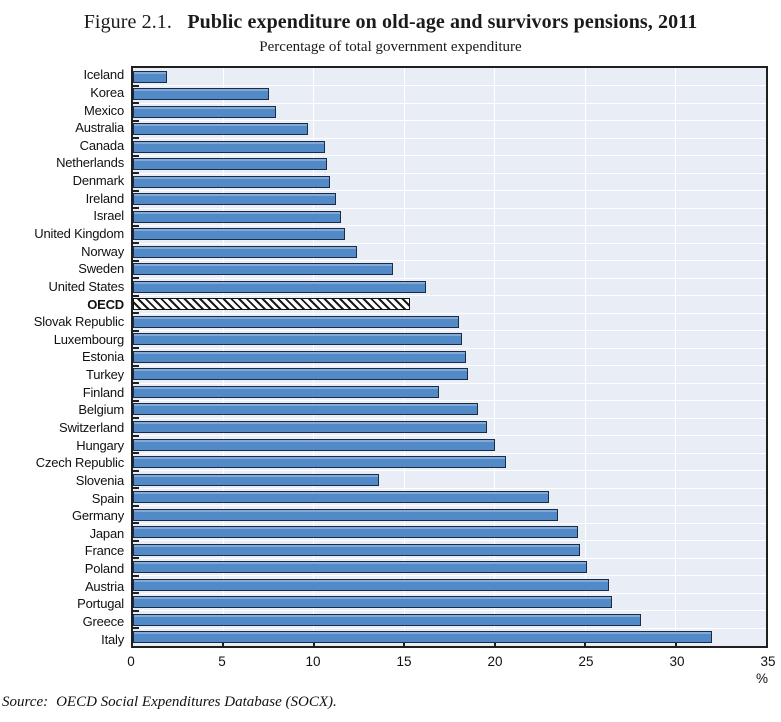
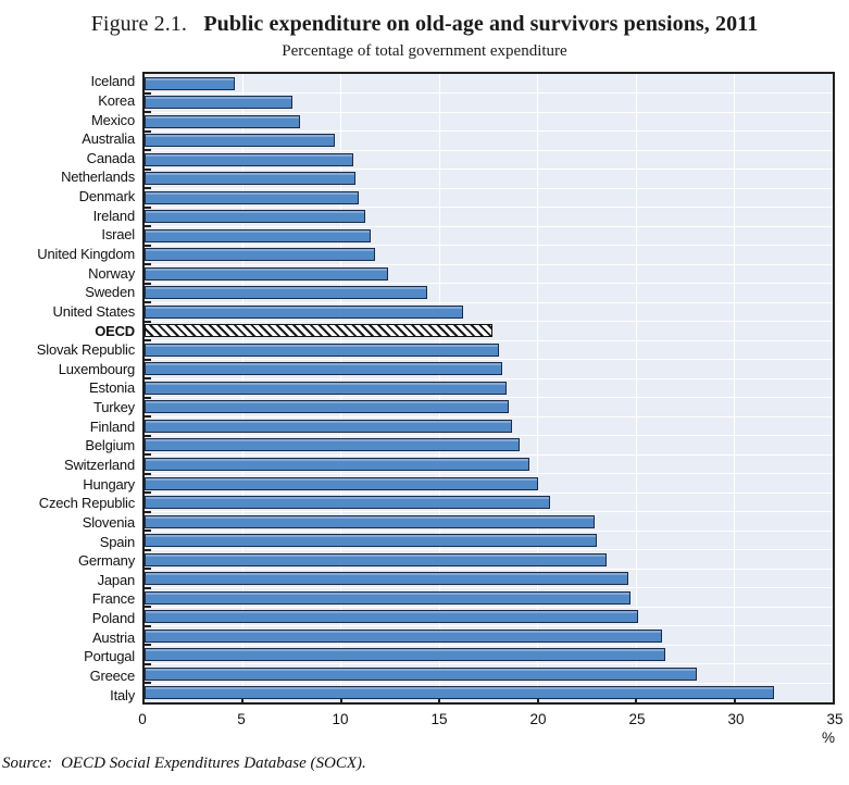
Iceland: 1.9 -> 4.6
OECD: 15.3 -> 17.7
Finland: 16.9 -> 18.7
Slovenia: 13.6 -> 22.9
